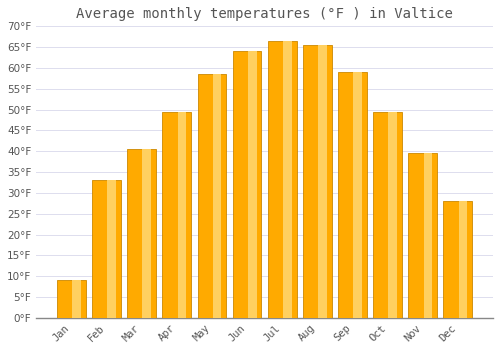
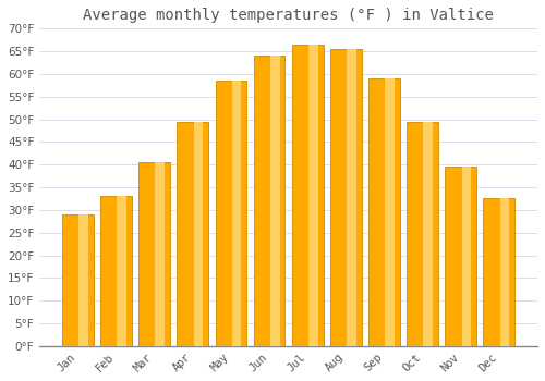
Jan: 9.0°F -> 29.0°F
Dec: 28.0°F -> 32.5°F
